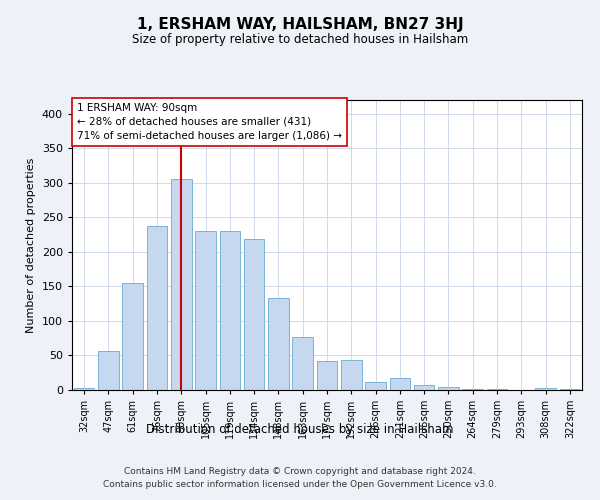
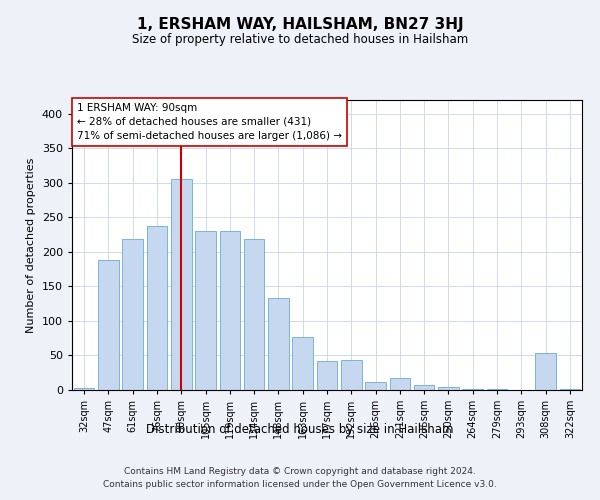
47sqm: 57 -> 188
61sqm: 155 -> 218
308sqm: 3 -> 54
